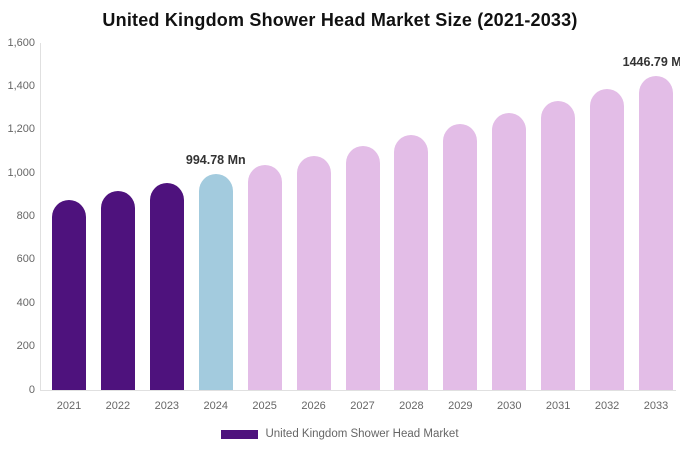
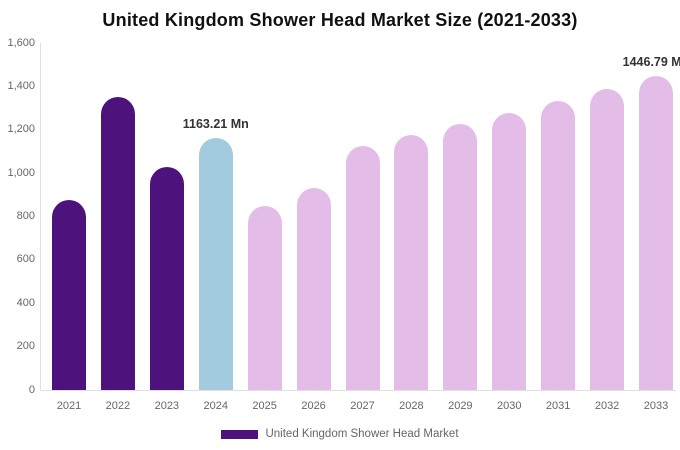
2022: 920 -> 1350
2023: 950 -> 1030
2024: 994.78 -> 1163.21
2025: 1040 -> 850
2026: 1080 -> 930
